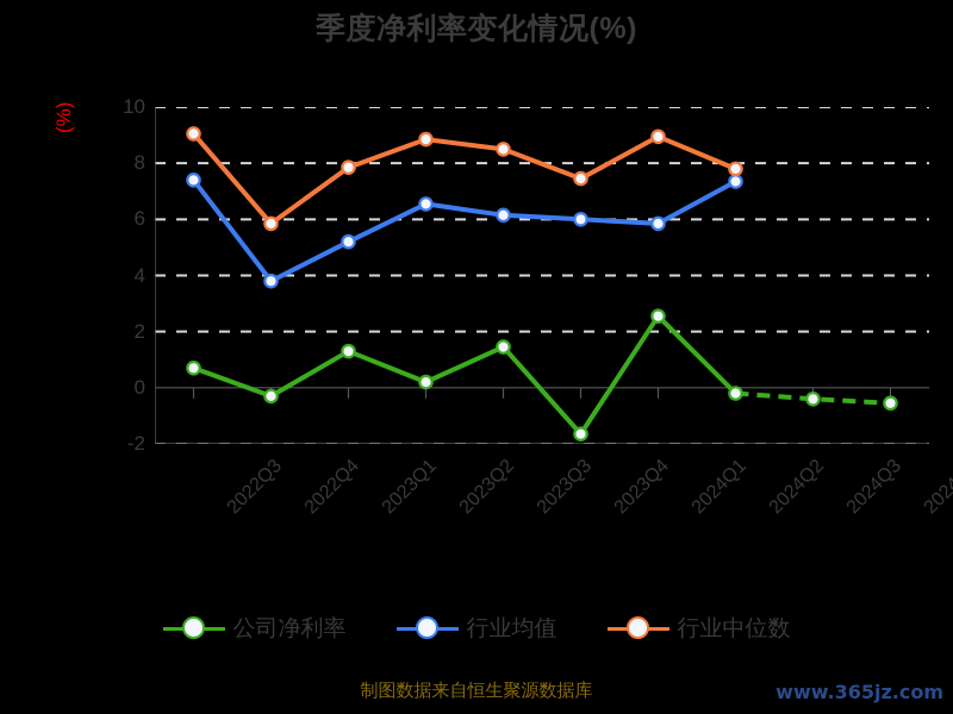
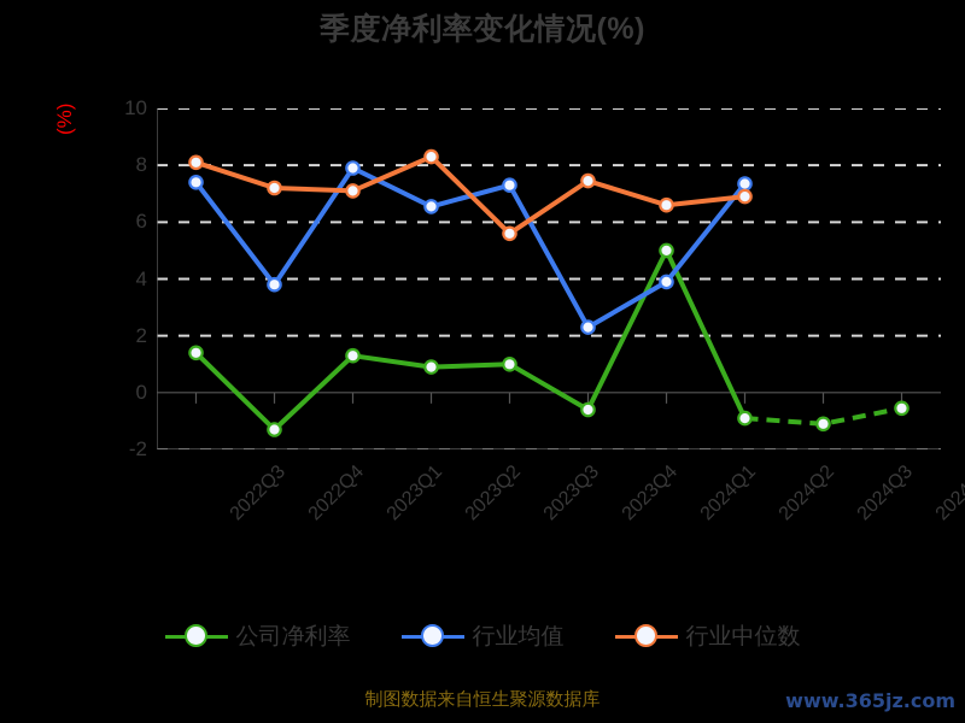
公司净利率/2022Q3: 0.7 -> 1.4
行业中位数/2022Q3: 9.1 -> 8.1
公司净利率/2022Q4: -0.3 -> -1.3
行业中位数/2022Q4: 5.8 -> 7.2
行业均值/2023Q1: 5.2 -> 7.9
行业中位数/2023Q1: 7.8 -> 7.1
公司净利率/2023Q2: 0.2 -> 0.9
行业中位数/2023Q2: 8.8 -> 8.3
公司净利率/2023Q3: 1.4 -> 1.0
行业均值/2023Q3: 6.2 -> 7.3
行业中位数/2023Q3: 8.5 -> 5.6
公司净利率/2023Q4: -1.6 -> -0.6
行业均值/2023Q4: 6.0 -> 2.3
公司净利率/2024Q1: 2.5 -> 5.0
行业均值/2024Q1: 5.8 -> 3.9
行业中位数/2024Q1: 8.9 -> 6.6
公司净利率/2024Q2: -0.2 -> -0.9
行业中位数/2024Q2: 7.8 -> 6.9
公司净利率/2024Q3: -0.4 -> -1.1
